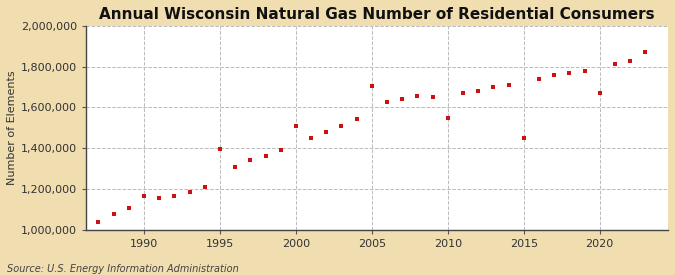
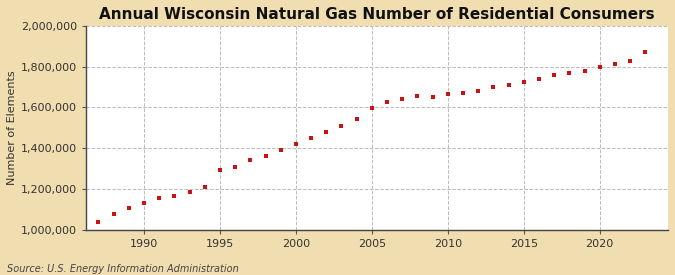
1990: 1,165,000 -> 1,130,000
1995: 1,395,000 -> 1,295,000
2000: 1,510,000 -> 1,420,000
2005: 1,705,000 -> 1,595,000
2010: 1,550,000 -> 1,665,000
2015: 1,450,000 -> 1,725,000
2020: 1,670,000 -> 1,800,000
